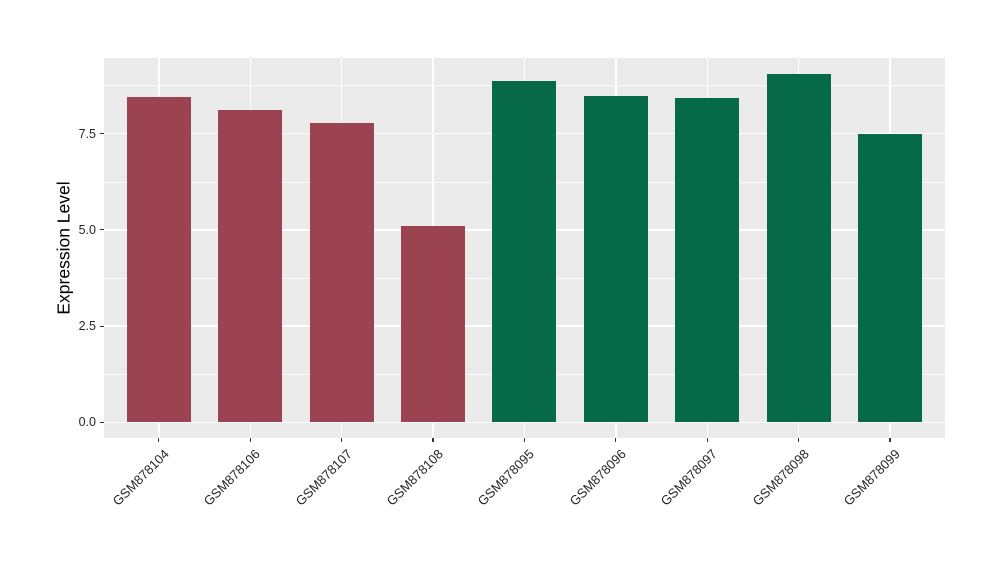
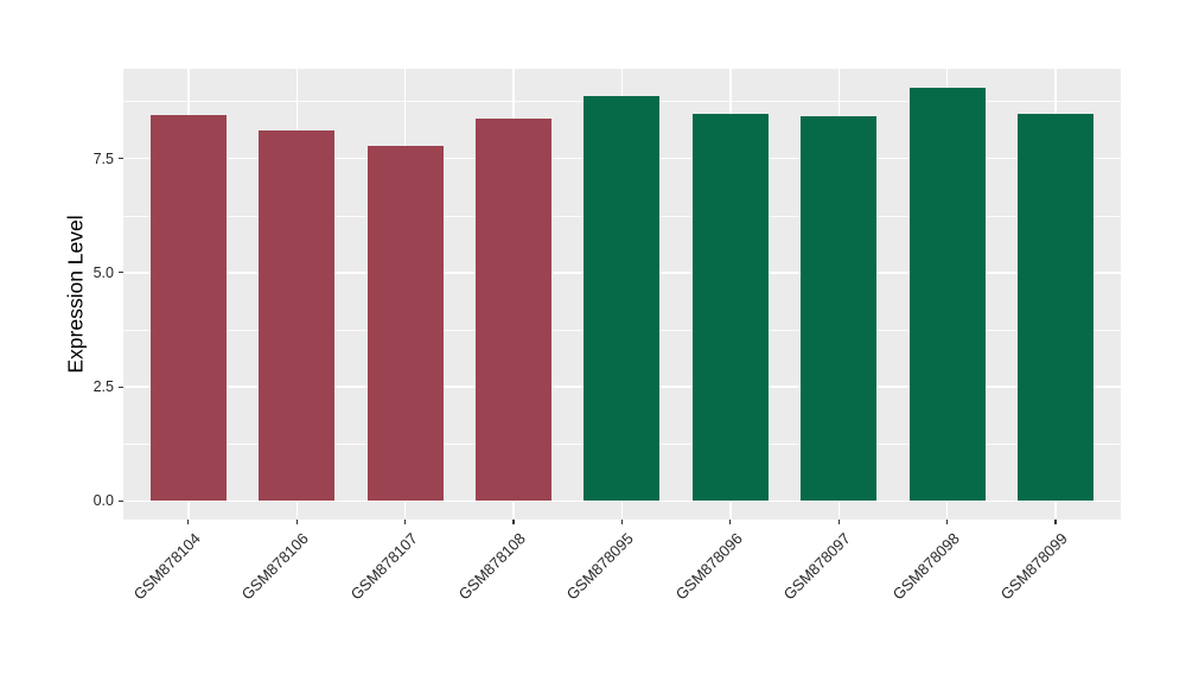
GSM878108: 5.1 -> 8.4
GSM878099: 7.5 -> 8.5
